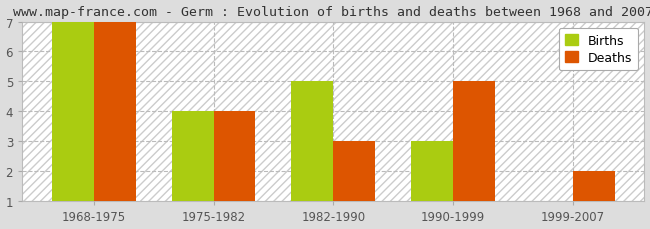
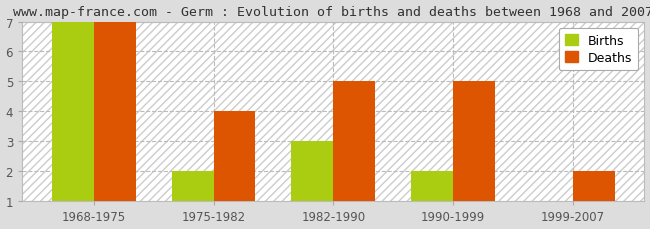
Births/1975-1982: 4 -> 2
Births/1982-1990: 5 -> 3
Deaths/1982-1990: 3 -> 5
Births/1990-1999: 3 -> 2
